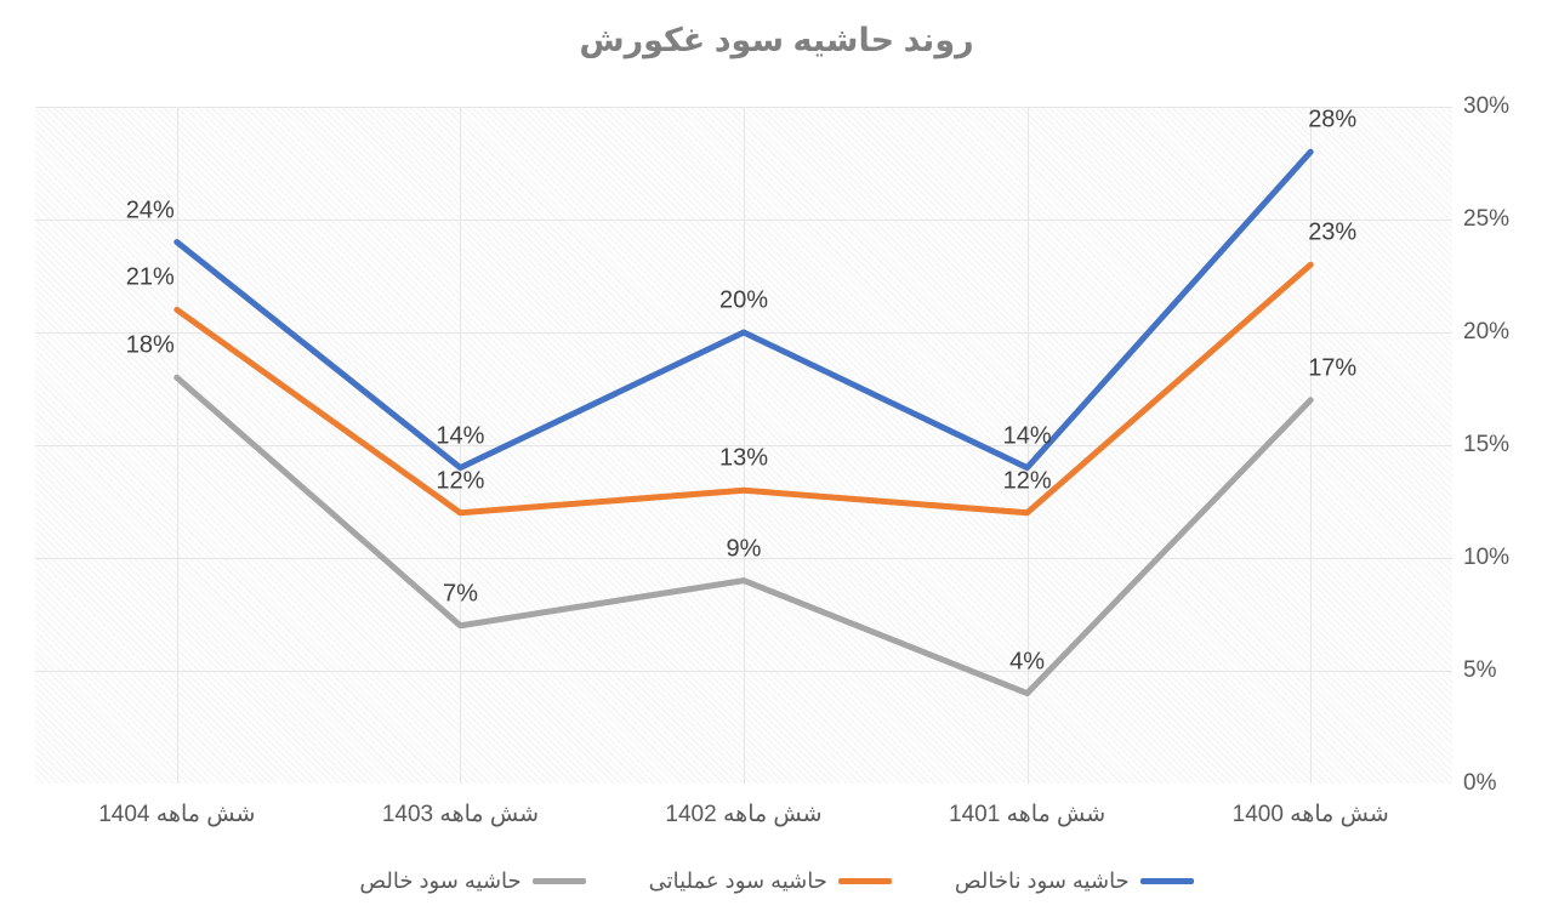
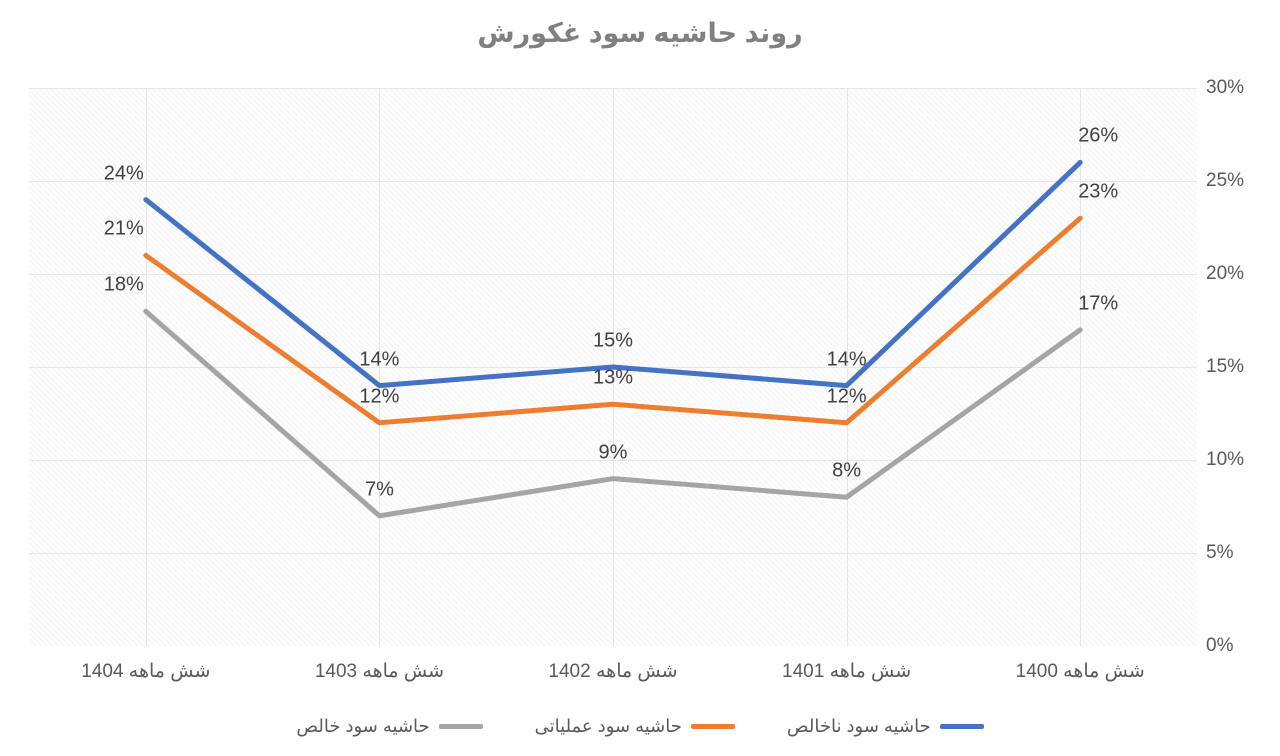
حاشیه سود ناخالص/شش ماهه 1400: 28% -> 26%
حاشیه سود خالص/شش ماهه 1401: 4% -> 8%
حاشیه سود ناخالص/شش ماهه 1402: 20% -> 15%
